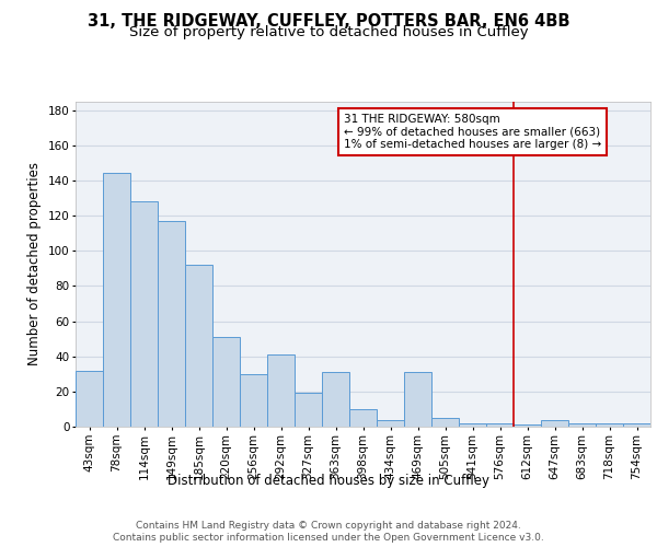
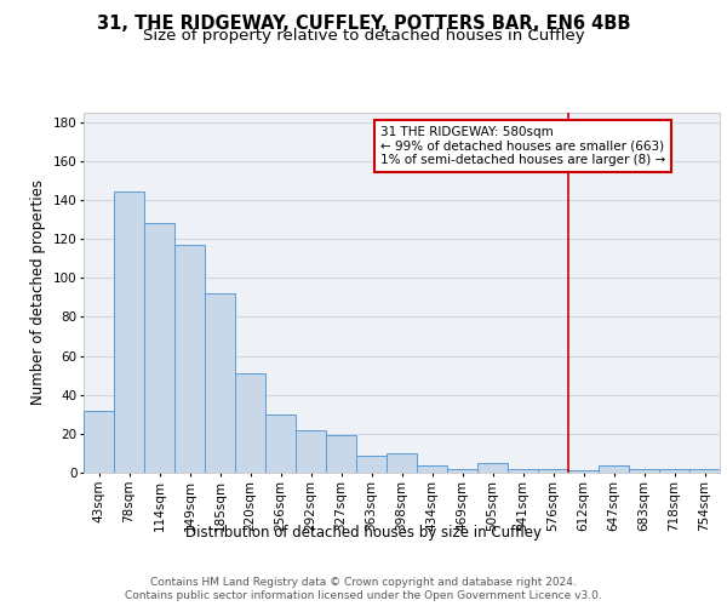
292sqm: 41 -> 22
363sqm: 31 -> 9
469sqm: 31 -> 2
